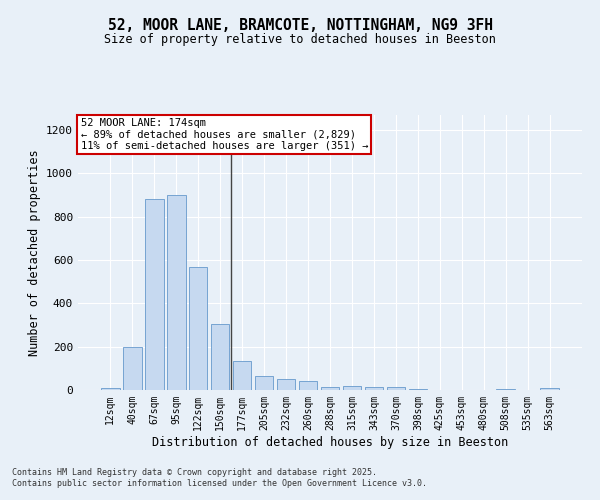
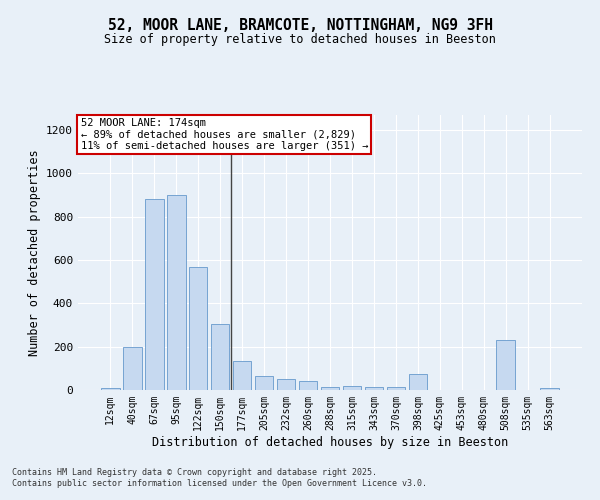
398sqm: 6 -> 75
508sqm: 4 -> 230
